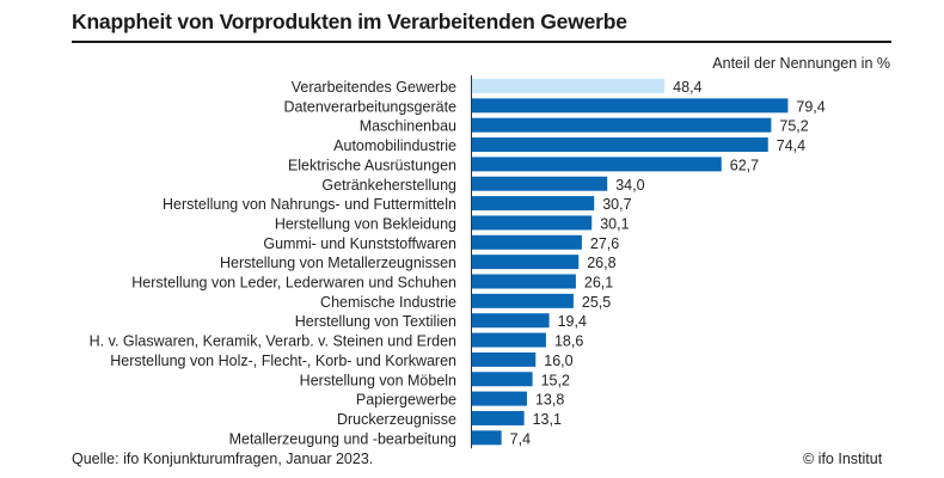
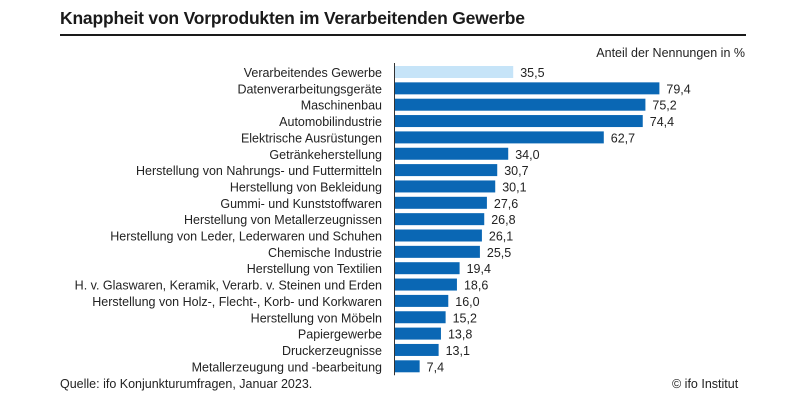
Verarbeitendes Gewerbe: 48,4 -> 35,5
